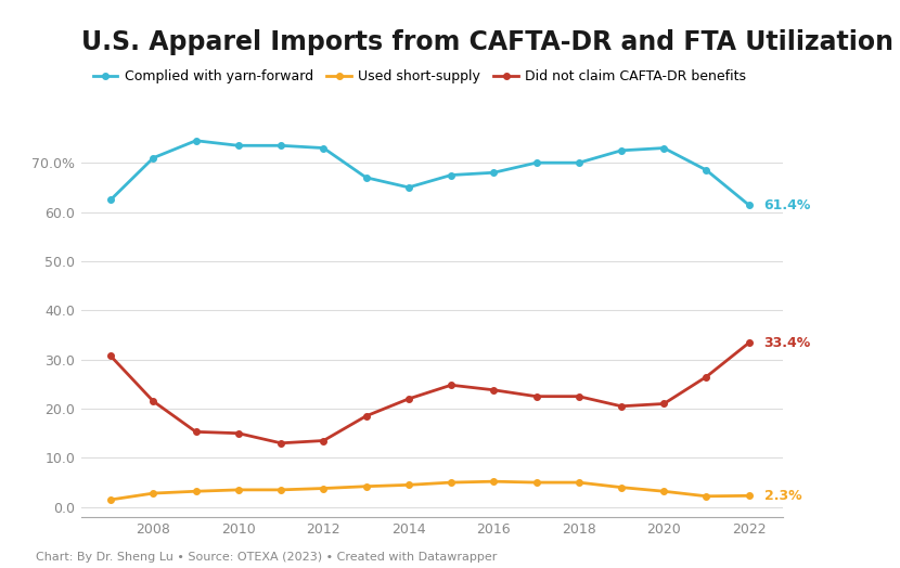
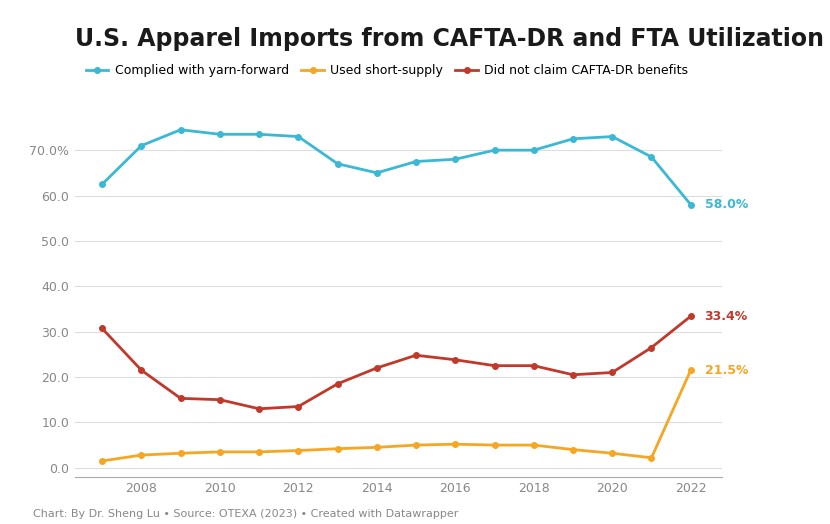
Complied with yarn-forward/2022: 61.4% -> 58.0%
Used short-supply/2022: 2.3% -> 21.5%
